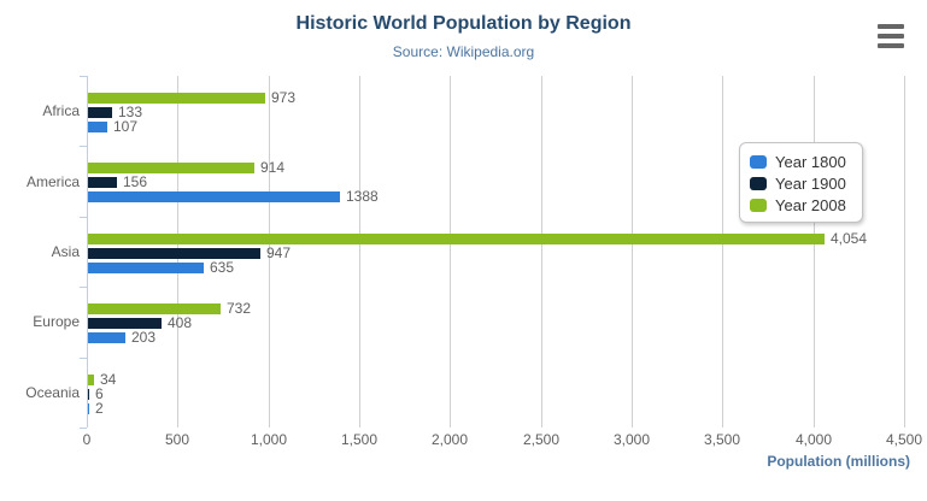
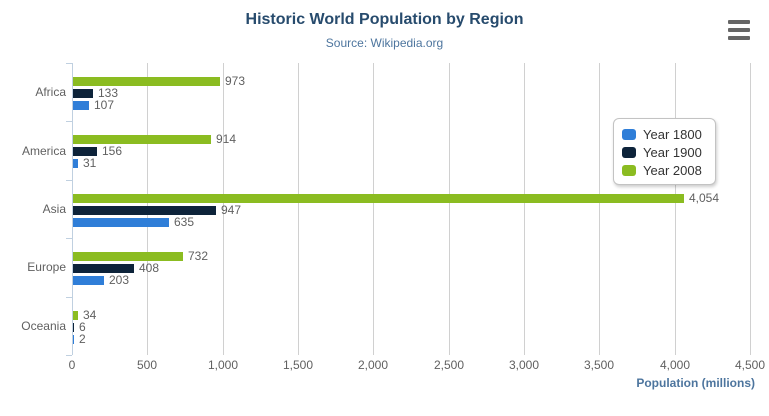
Year 1800/America: 1388 -> 31
